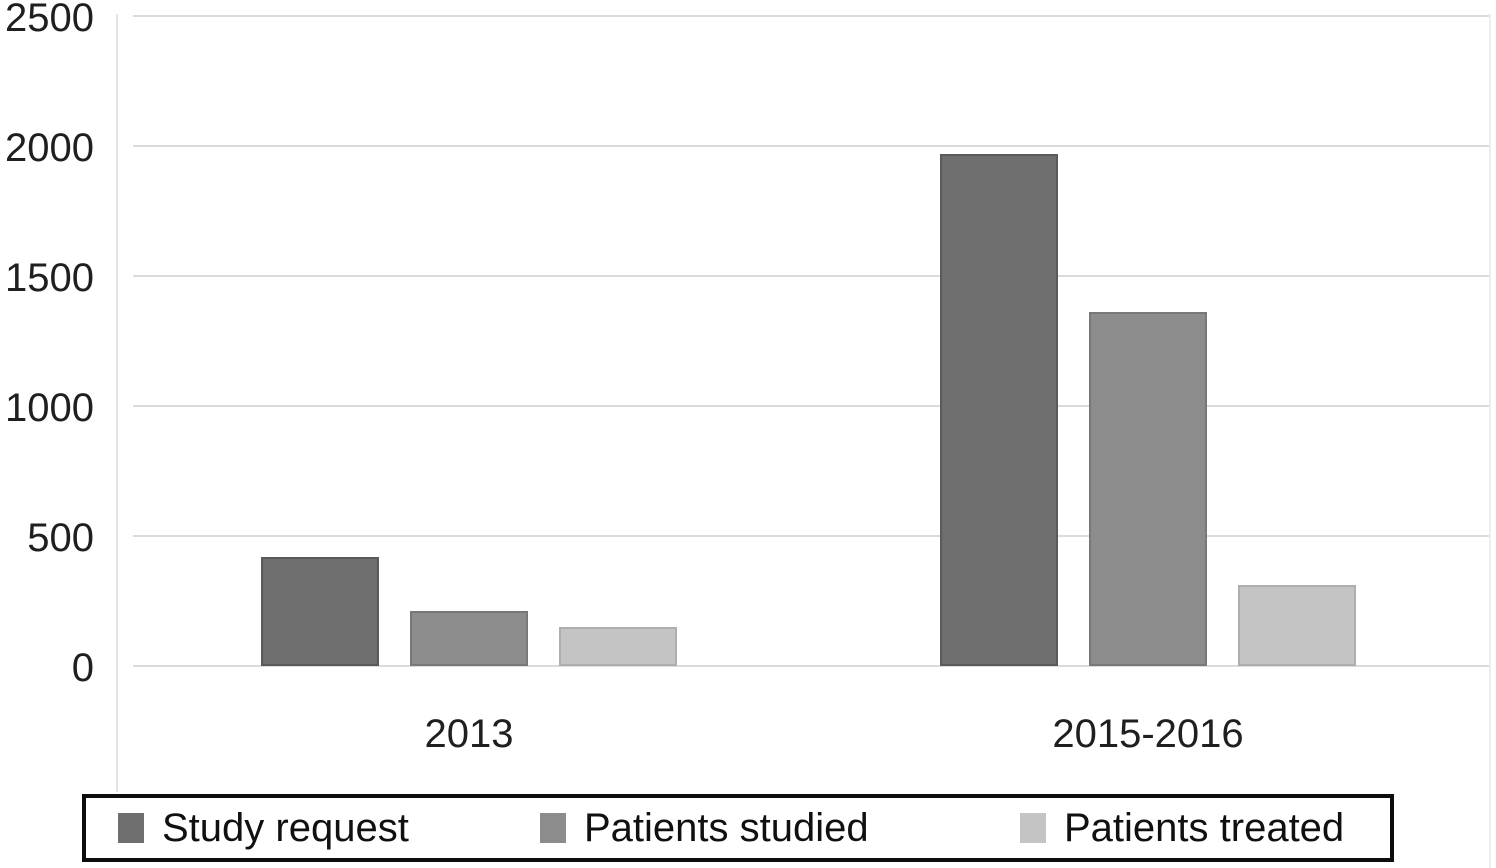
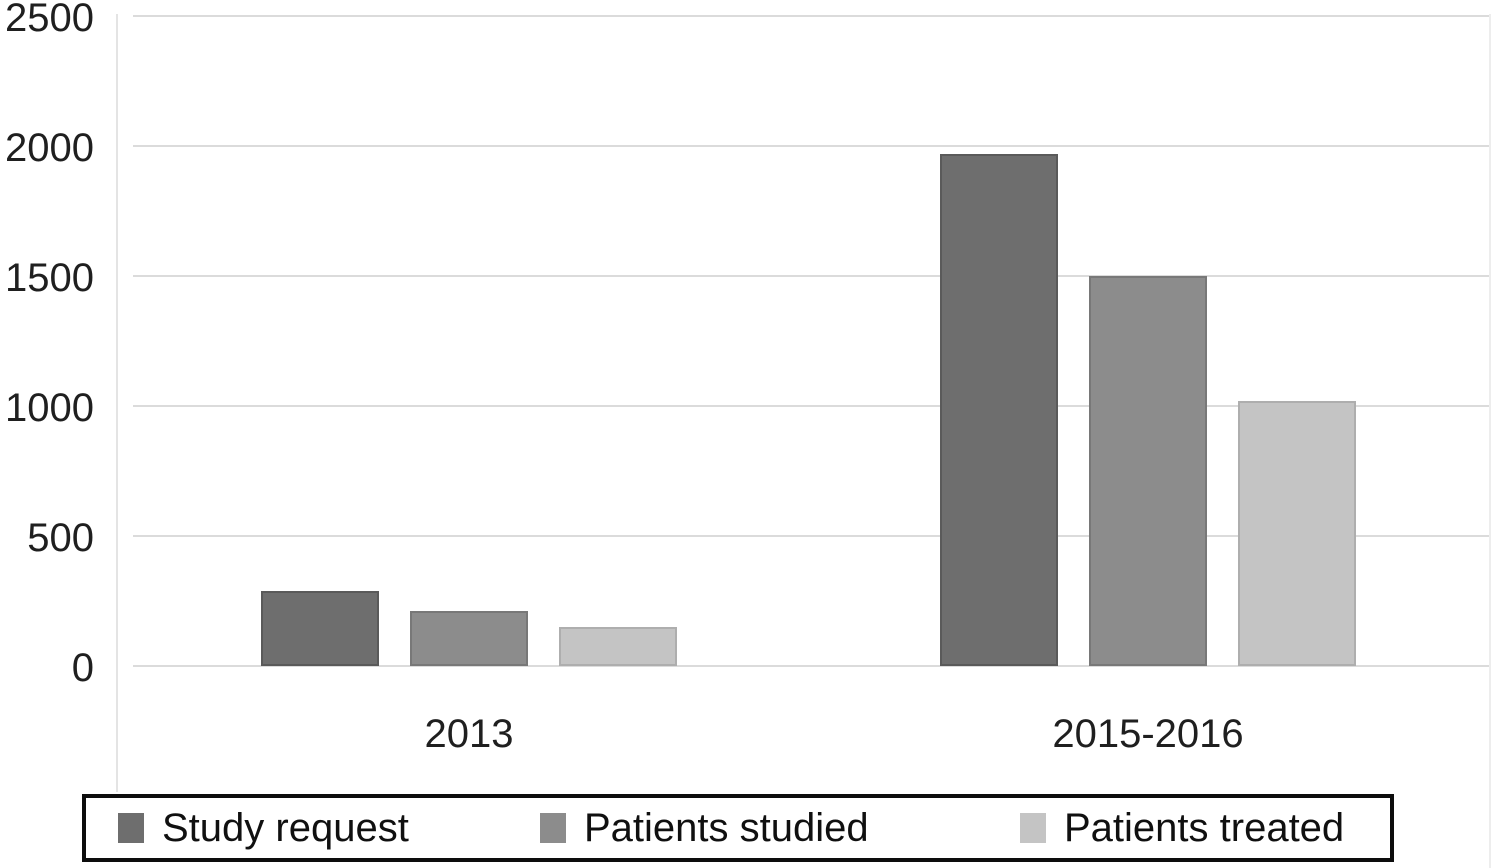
Study request/2013: 420 -> 290
Patients studied/2015-2016: 1360 -> 1500
Patients treated/2015-2016: 310 -> 1020
